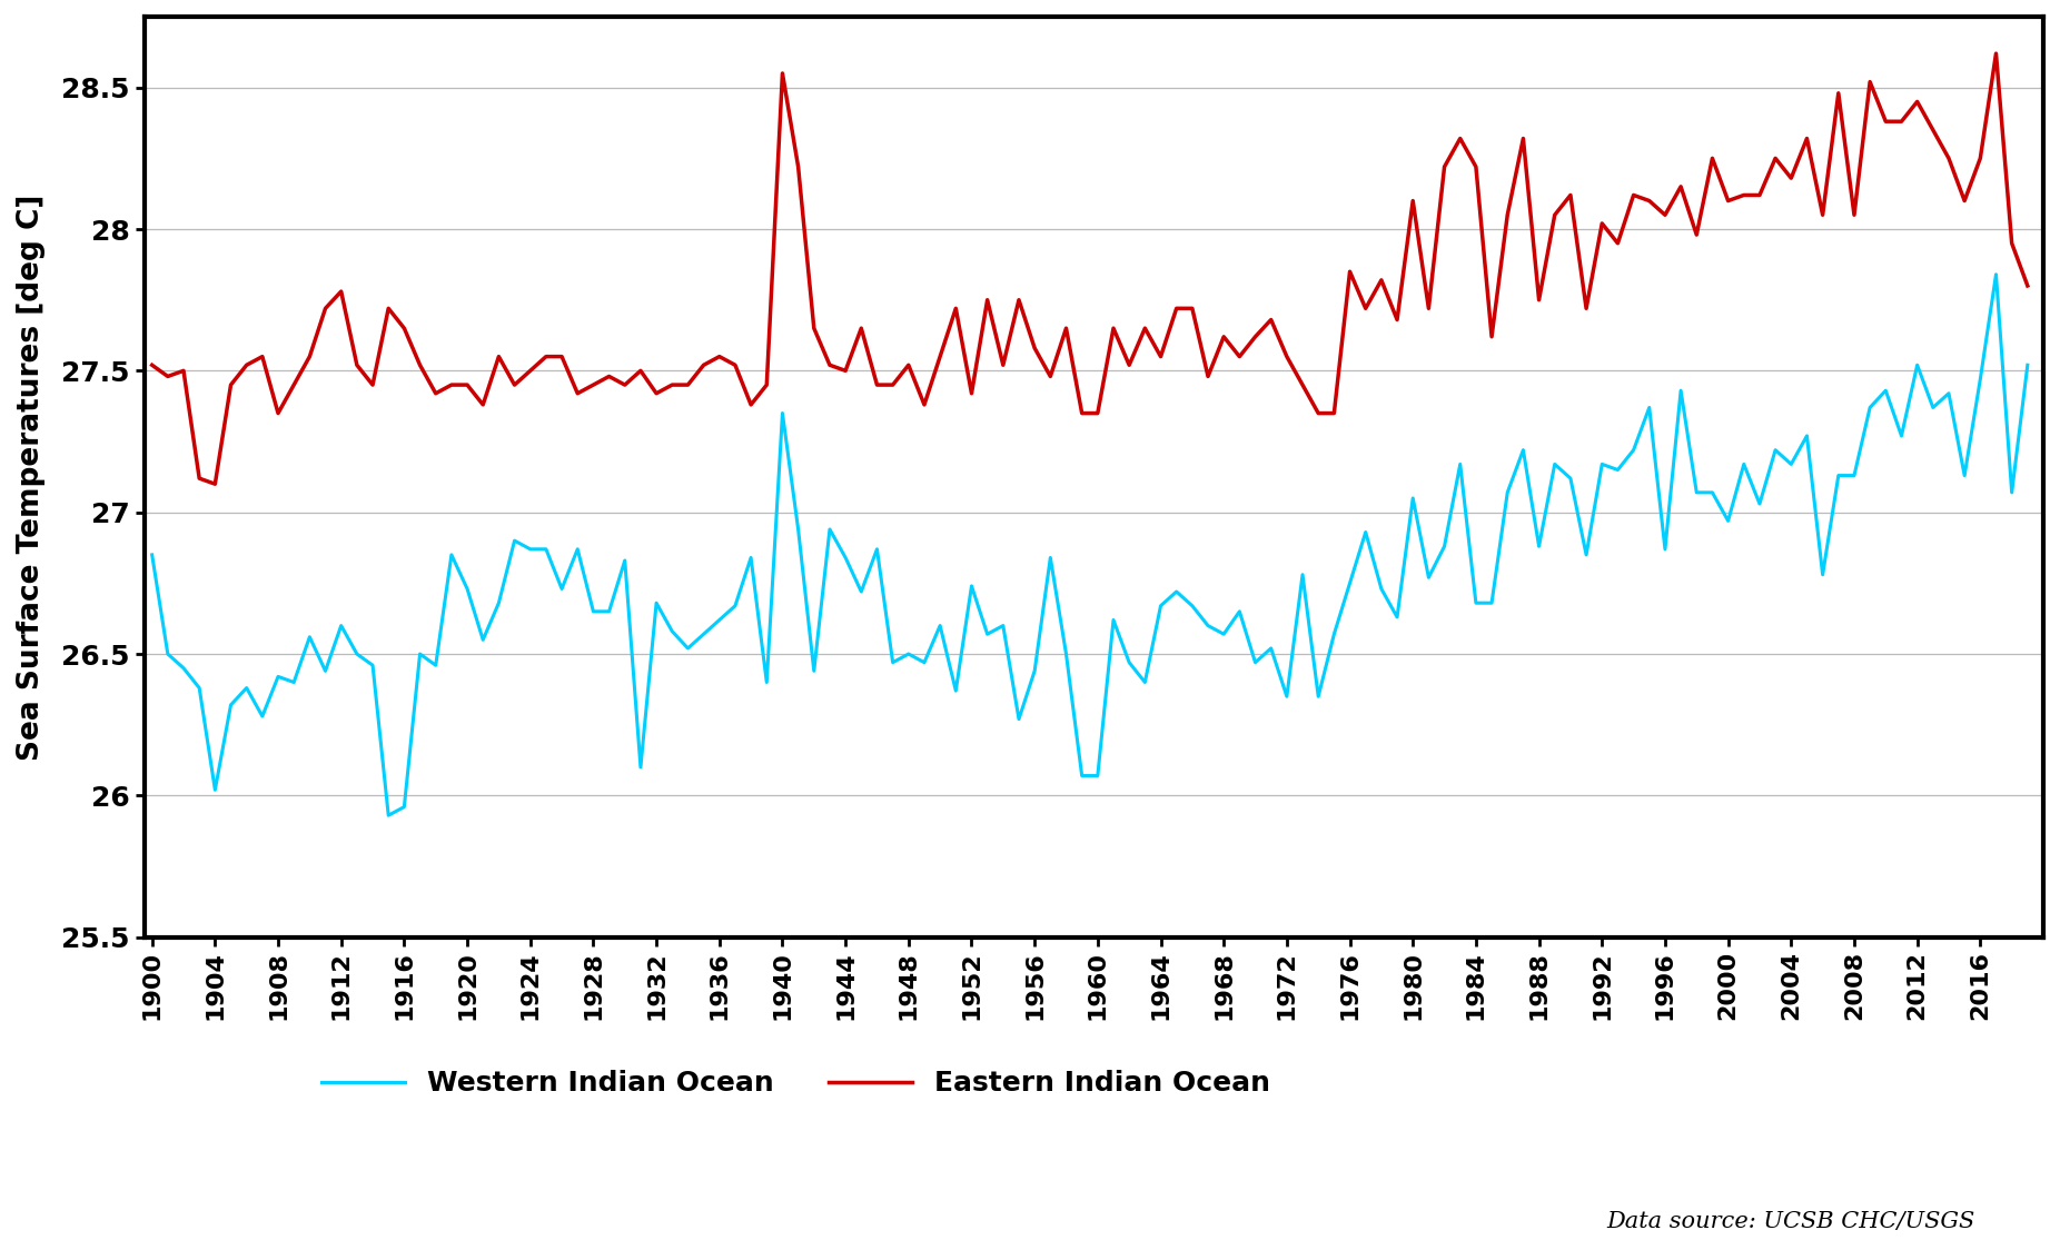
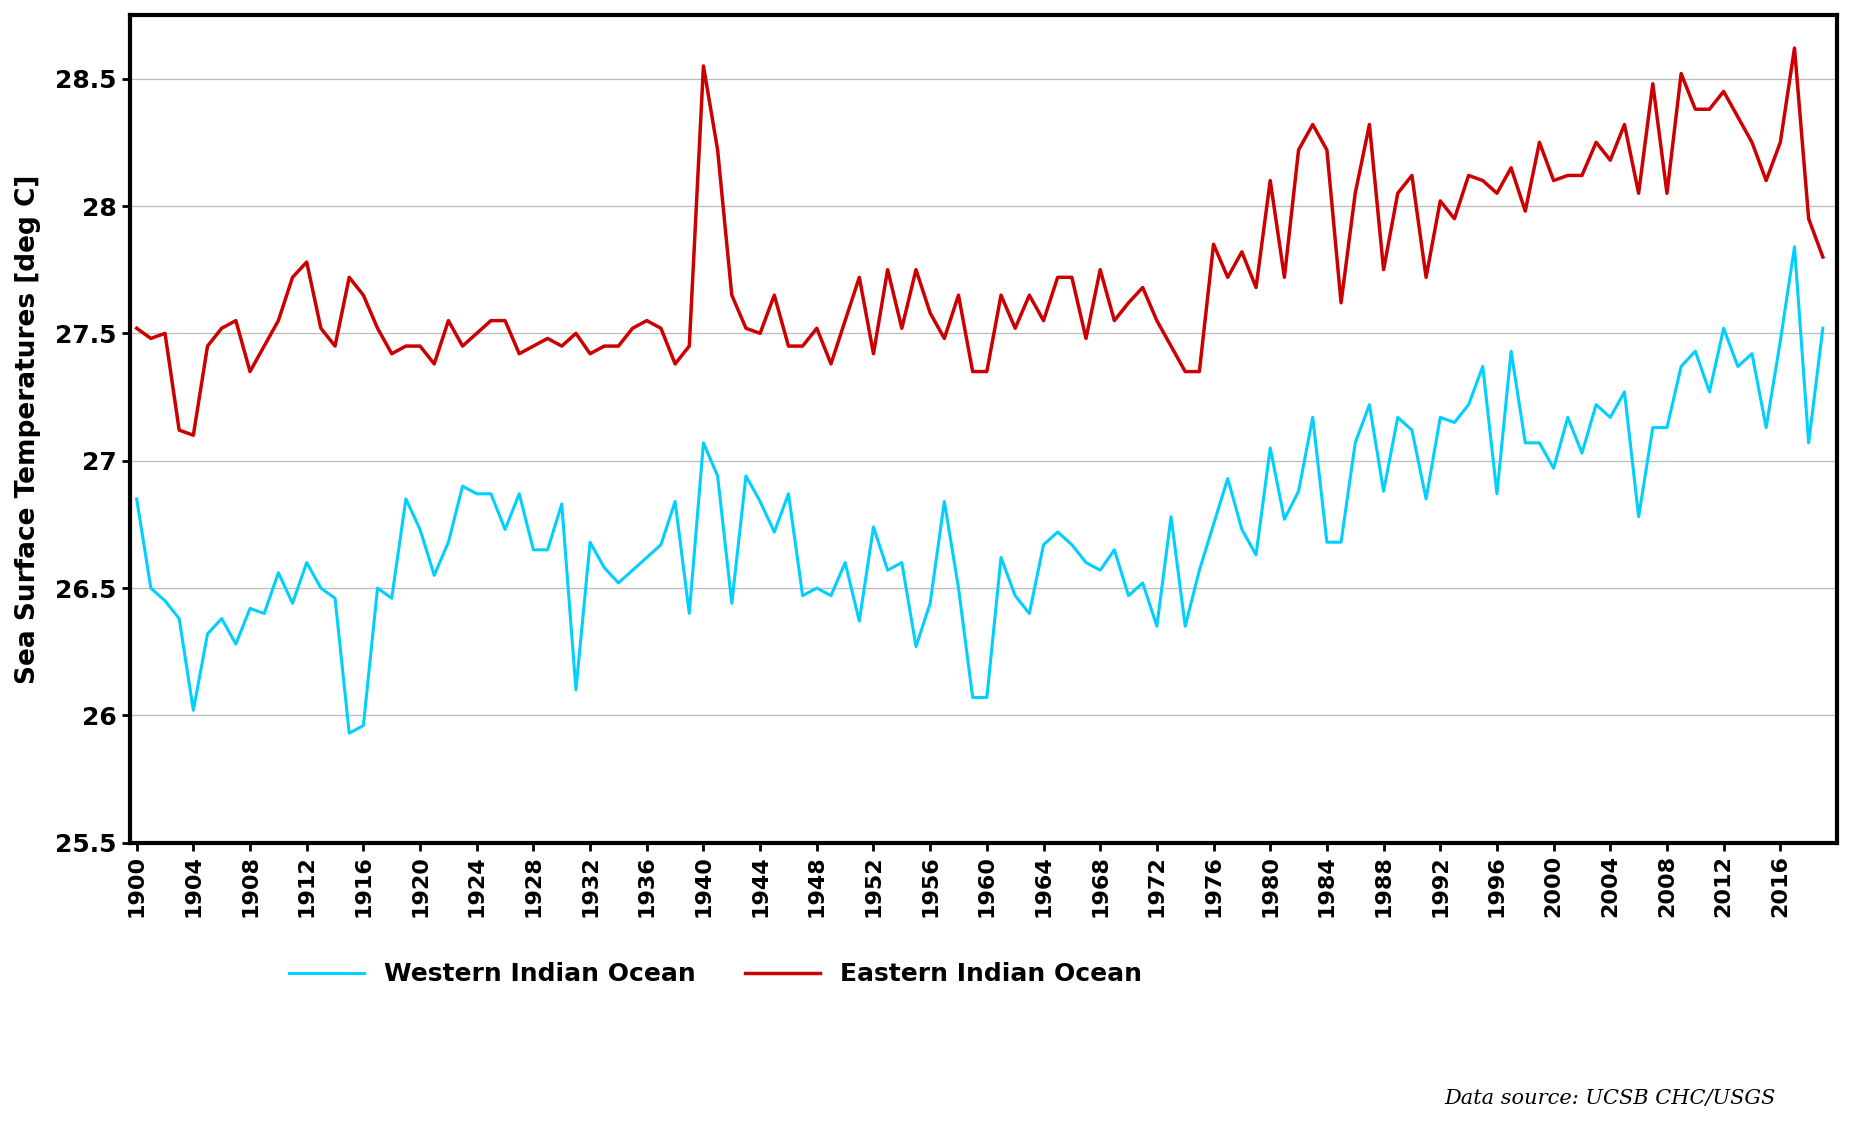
Western Indian Ocean/1940: 27.35 -> 27.07
Eastern Indian Ocean/1968: 27.62 -> 27.75
